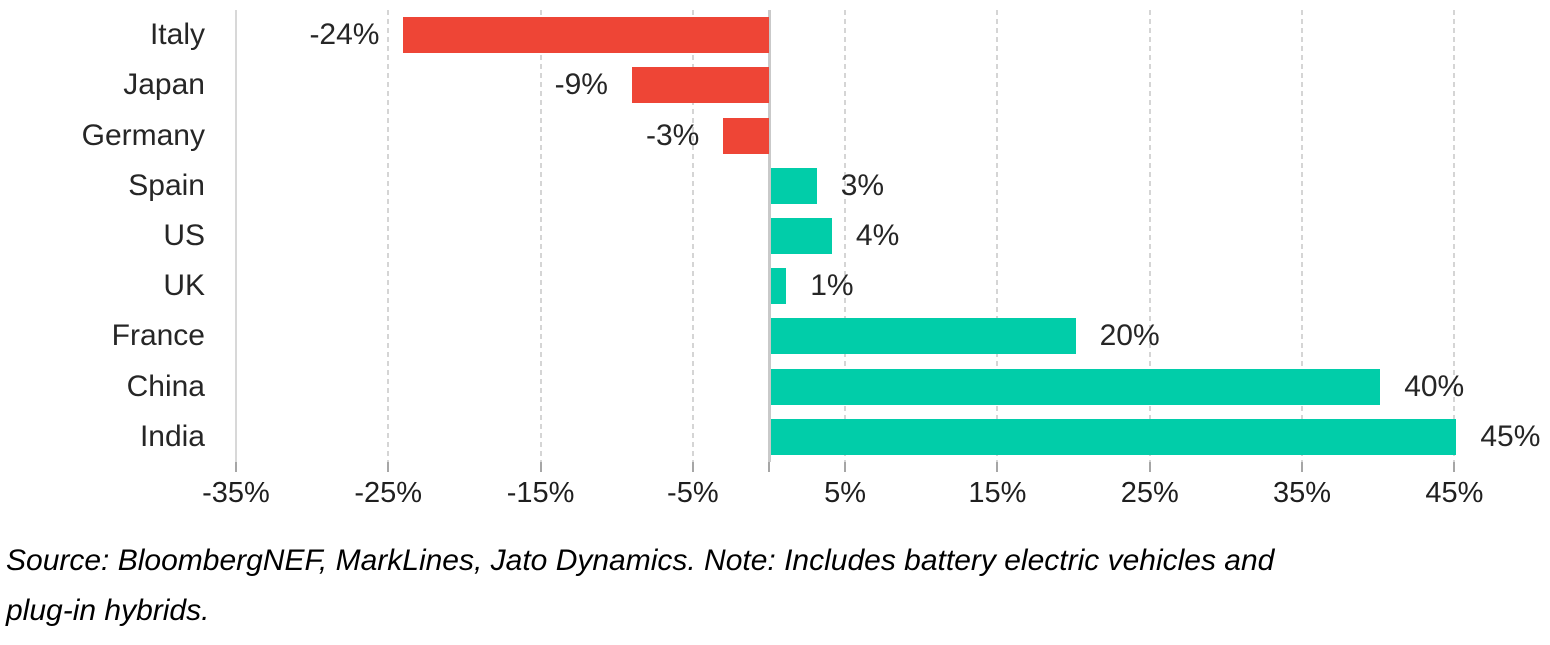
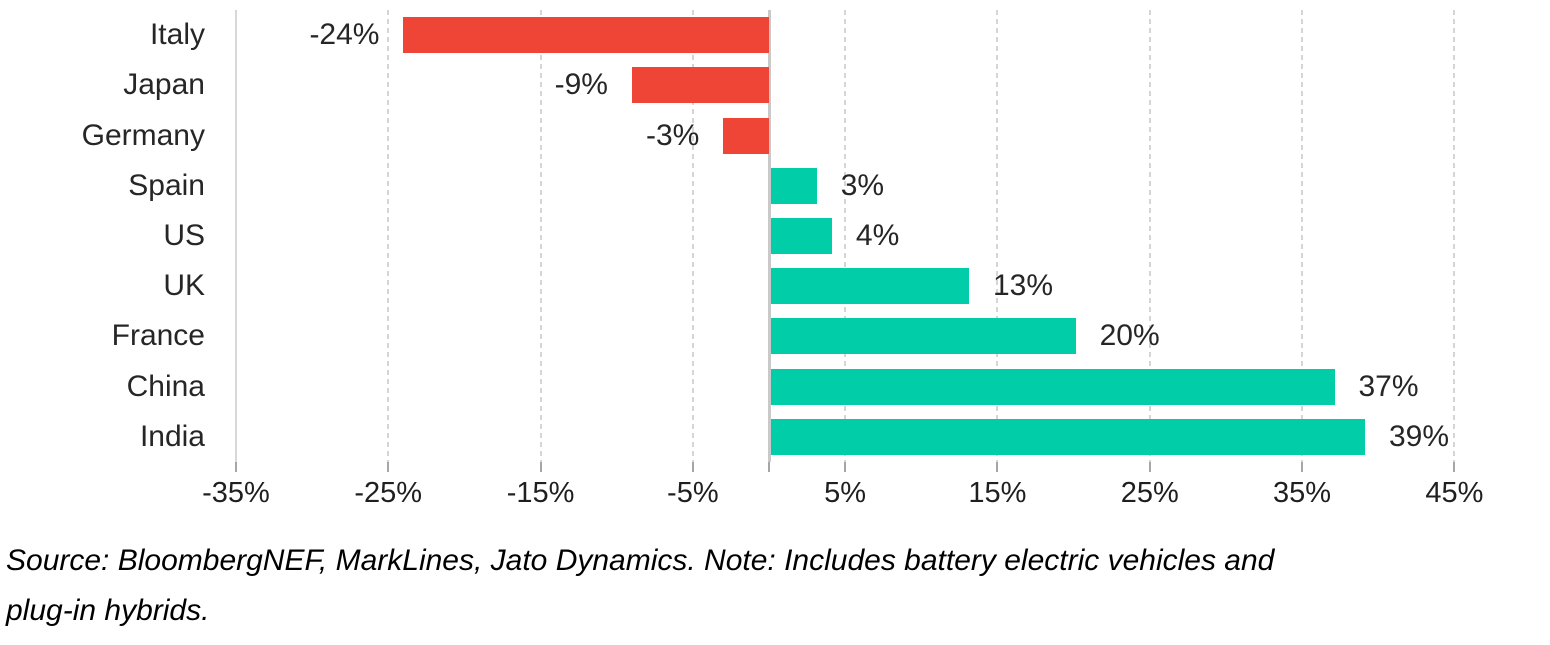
UK: 1% -> 13%
China: 40% -> 37%
India: 45% -> 39%
